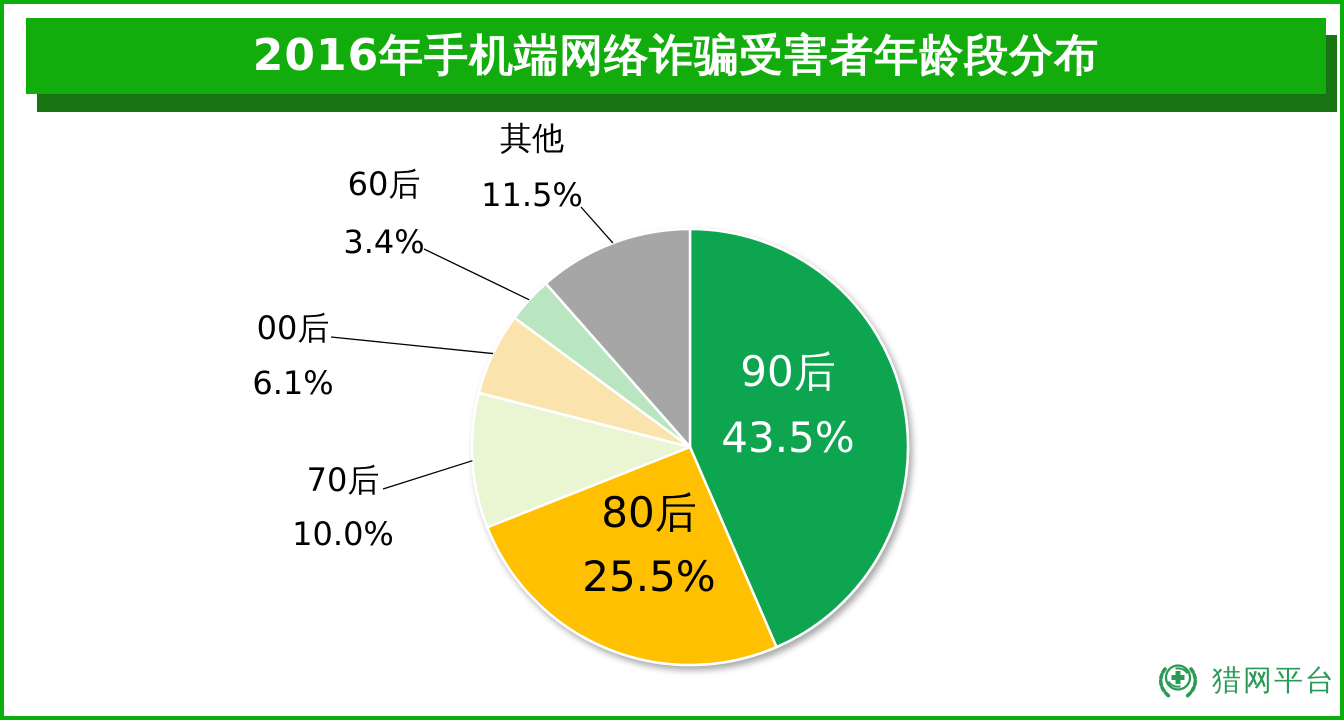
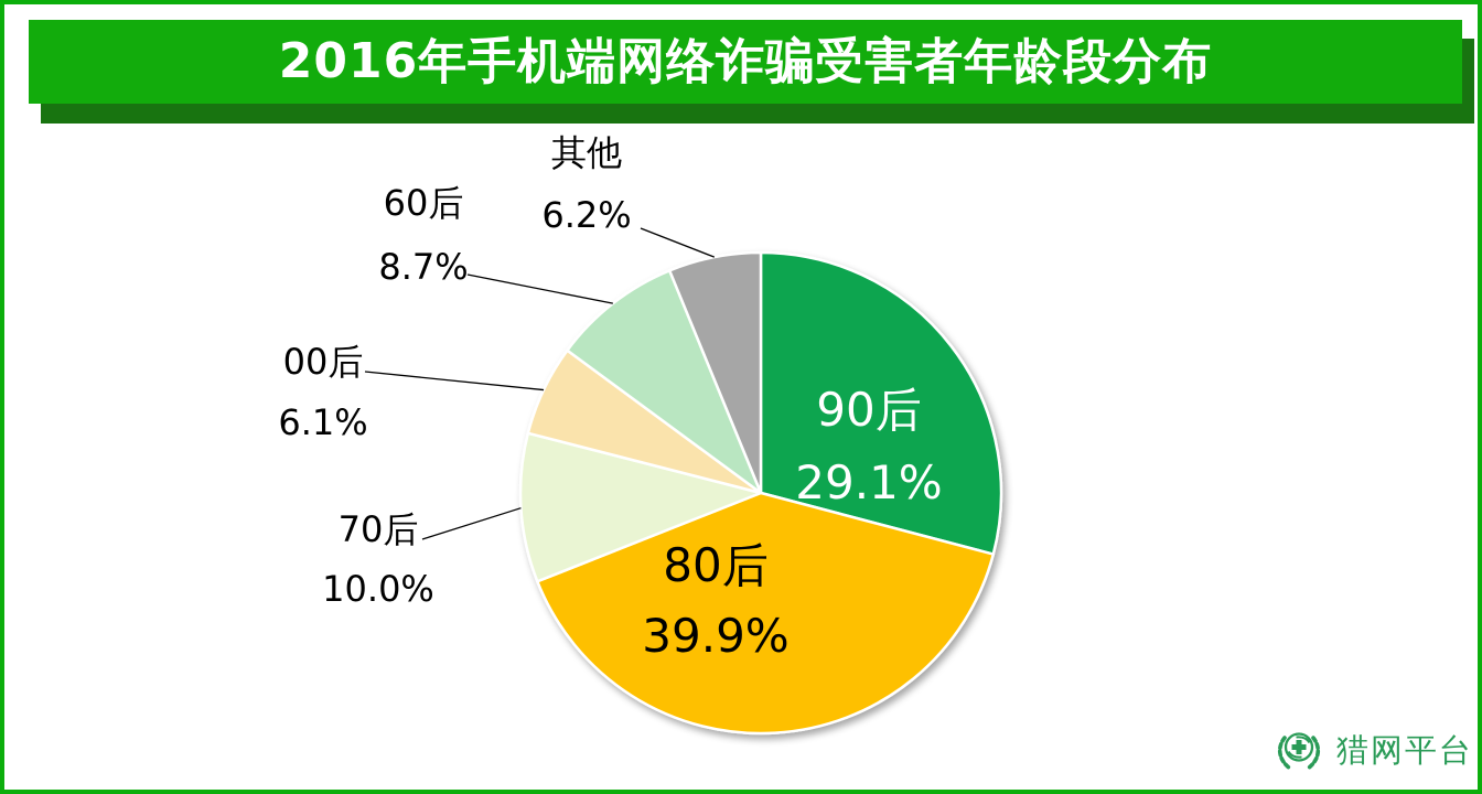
90后: 43.5% -> 29.1%
80后: 25.5% -> 39.9%
60后: 3.4% -> 8.7%
其他: 11.5% -> 6.2%
